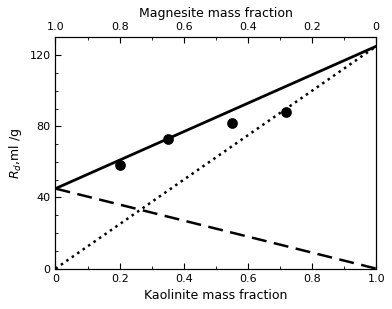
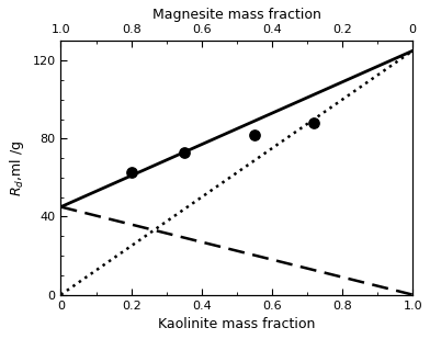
0.2: 58 -> 63
